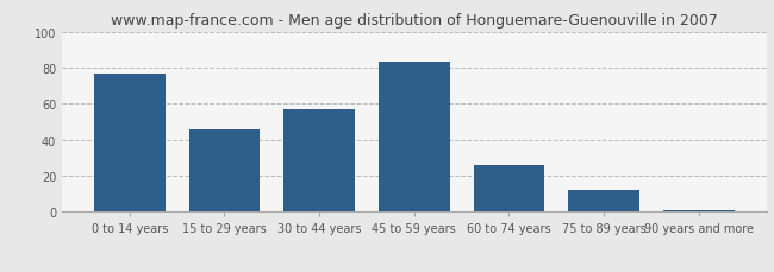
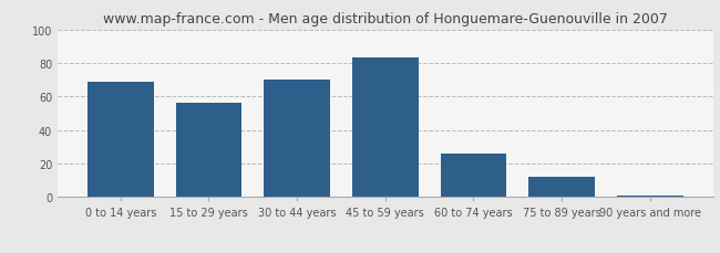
0 to 14 years: 77 -> 69
15 to 29 years: 46 -> 56
30 to 44 years: 57 -> 70
